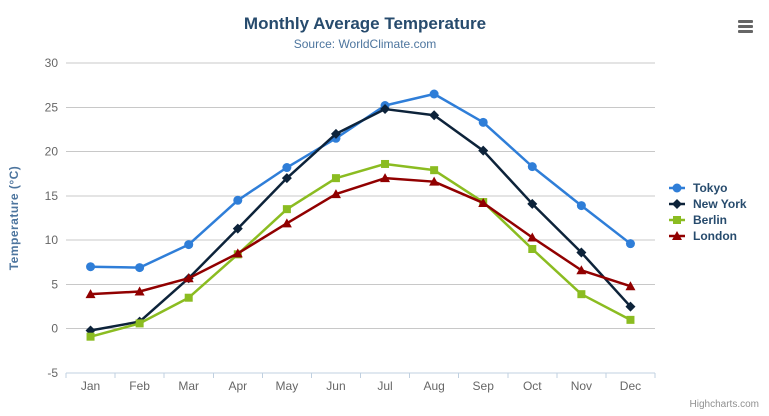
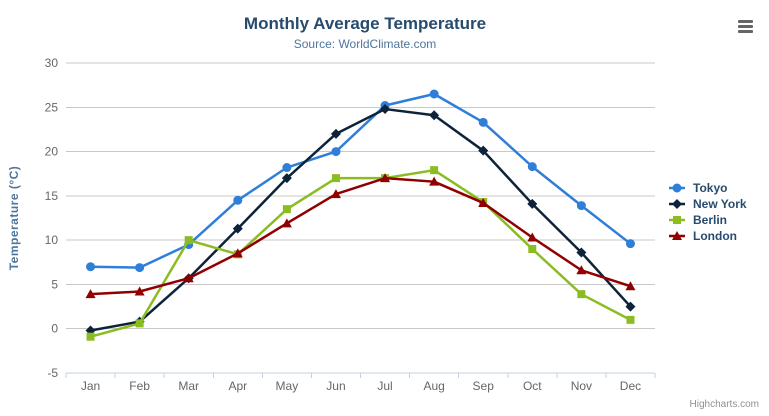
Berlin/Mar: 4 -> 10
Tokyo/Jun: 22 -> 20
Berlin/Jul: 19 -> 17
